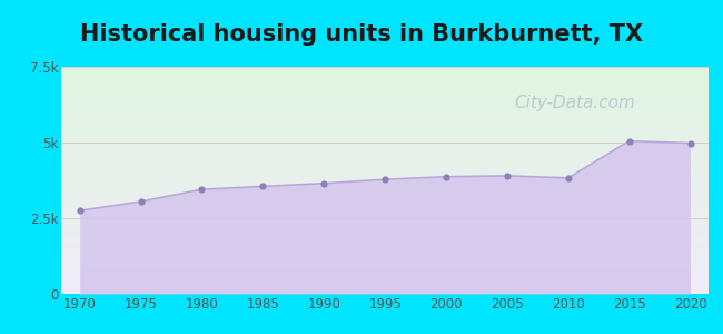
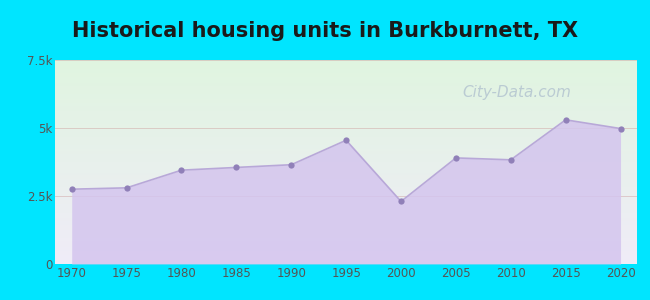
1975: 3.05k -> 2.80k
1995: 3.78k -> 4.55k
2000: 3.87k -> 2.30k
2015: 5.05k -> 5.30k
